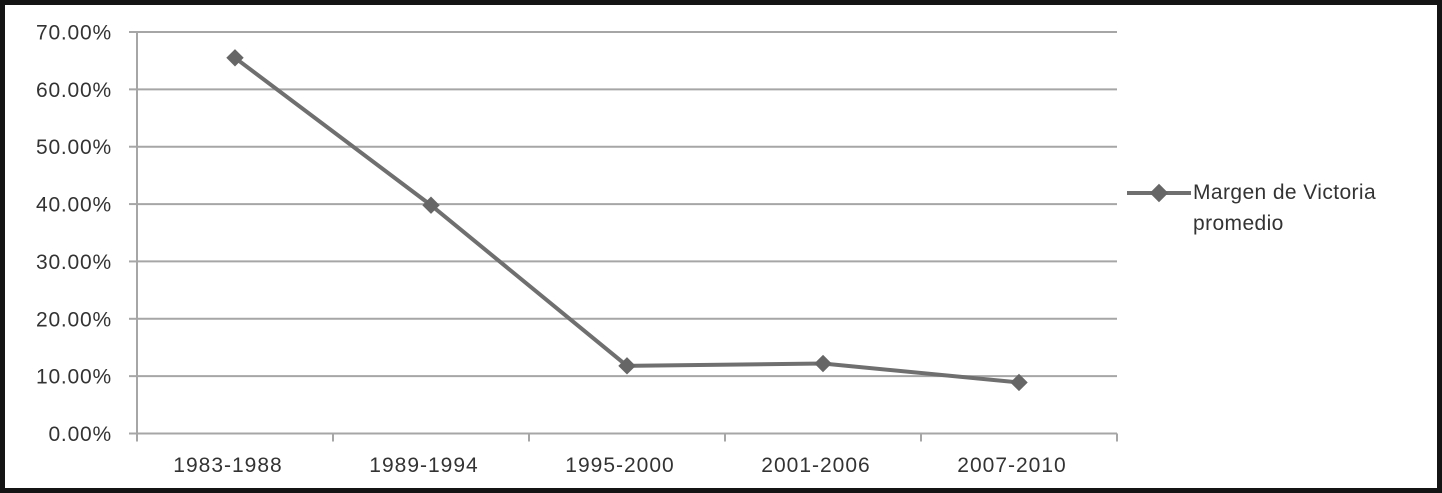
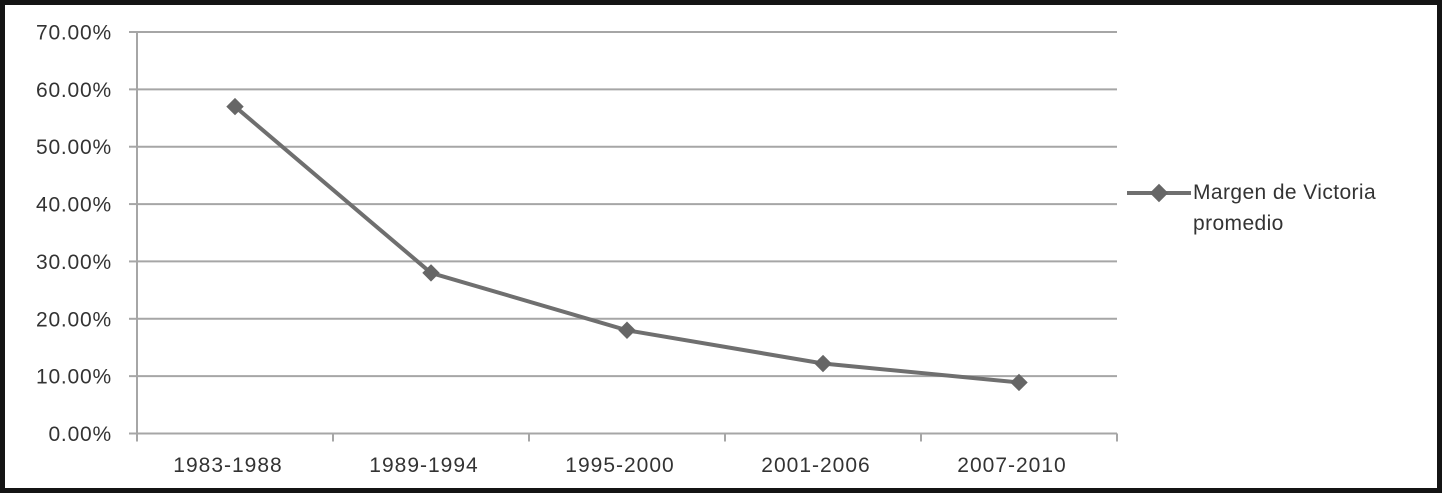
1983-1988: 66% -> 57%
1989-1994: 40% -> 28%
1995-2000: 12% -> 18%
